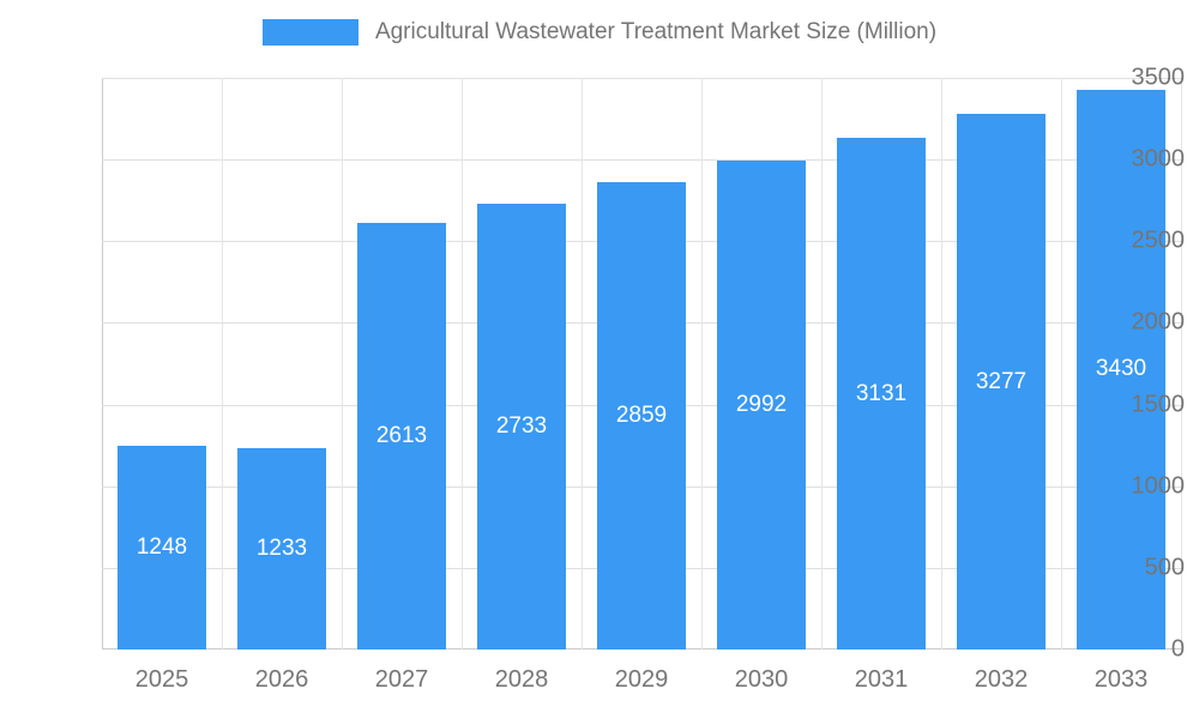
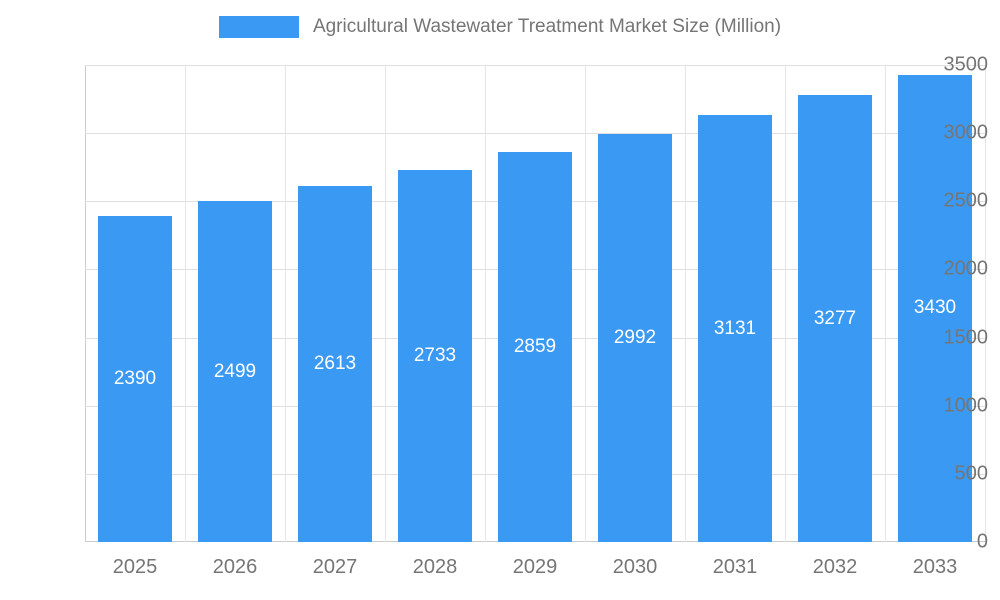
2025: 1248 -> 2390
2026: 1233 -> 2499
